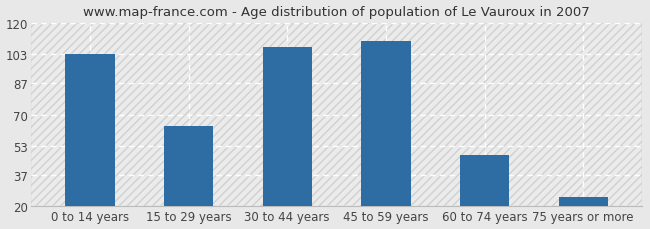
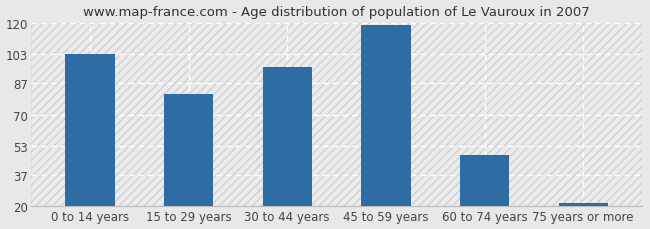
15 to 29 years: 64 -> 81
30 to 44 years: 107 -> 96
45 to 59 years: 110 -> 119
75 years or more: 25 -> 22
